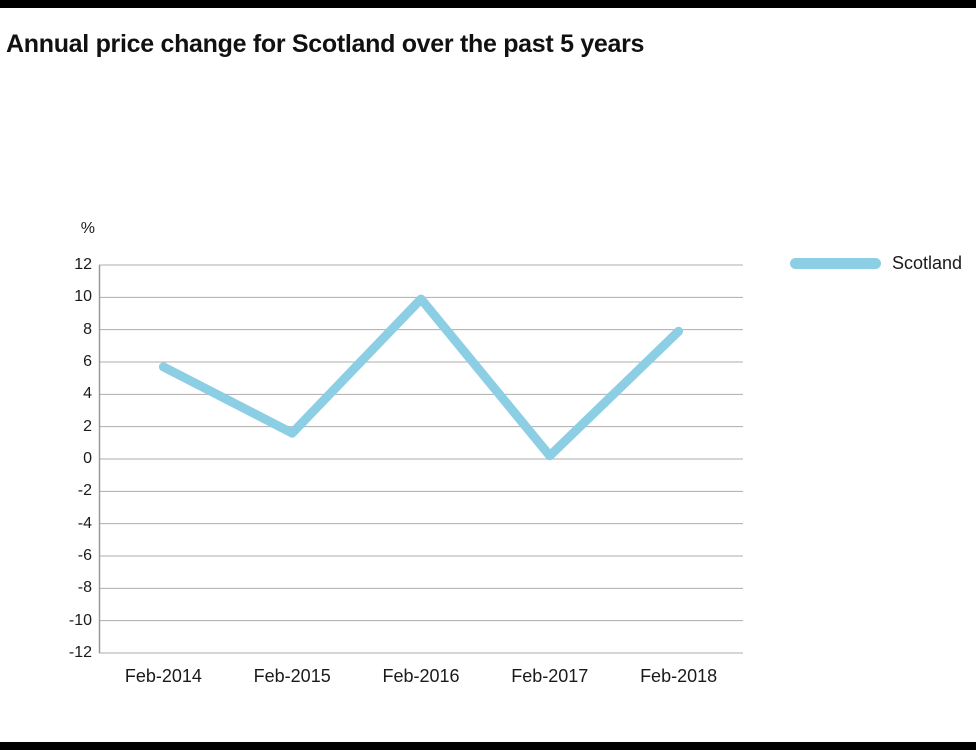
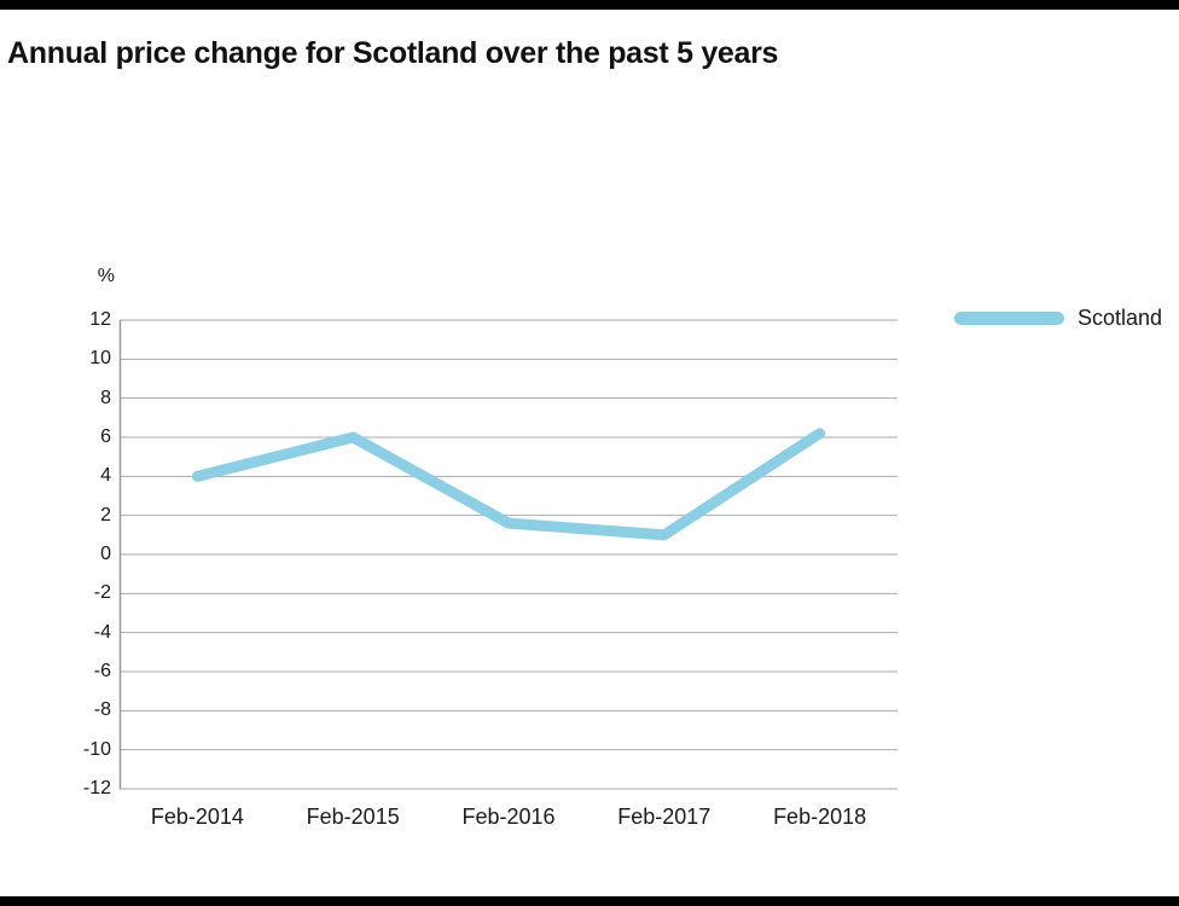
Feb-2014: 5.7 -> 4.0
Feb-2015: 1.6 -> 6.0
Feb-2016: 9.9 -> 1.6
Feb-2017: 0.2 -> 1.0
Feb-2018: 7.9 -> 6.2
